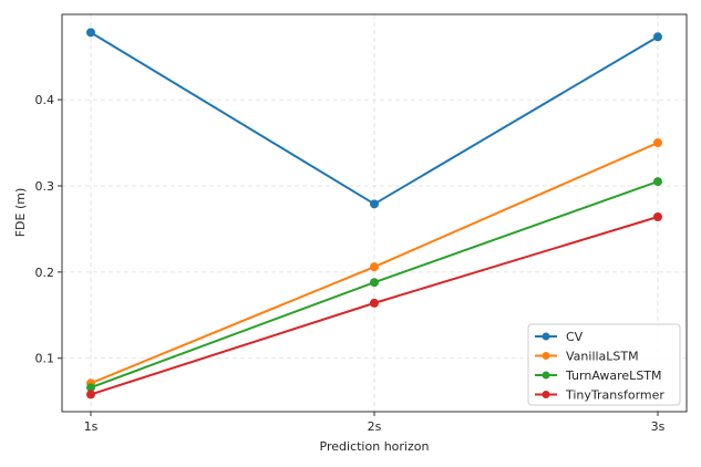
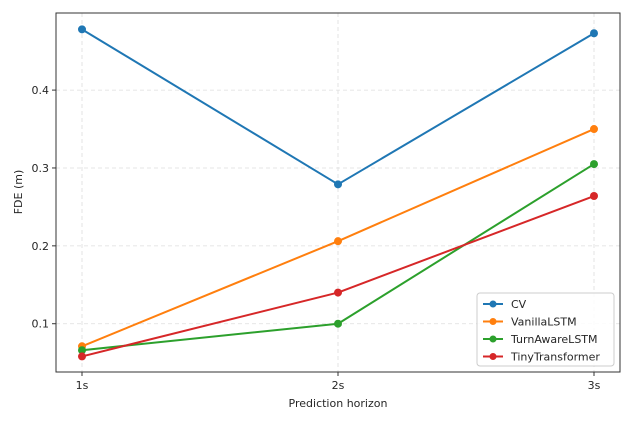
TurnAwareLSTM/2s: 0.19 -> 0.10
TinyTransformer/2s: 0.16 -> 0.14
